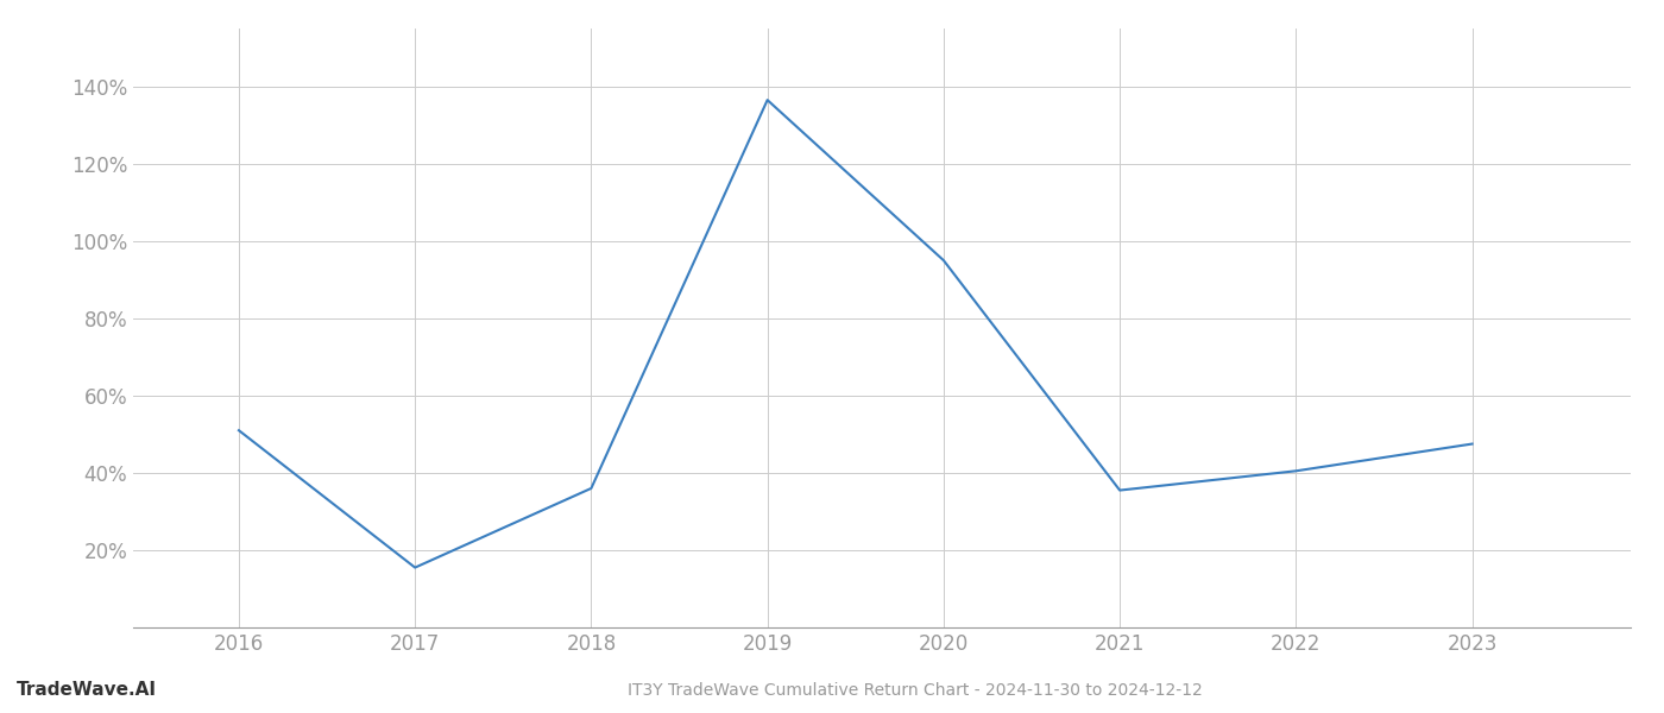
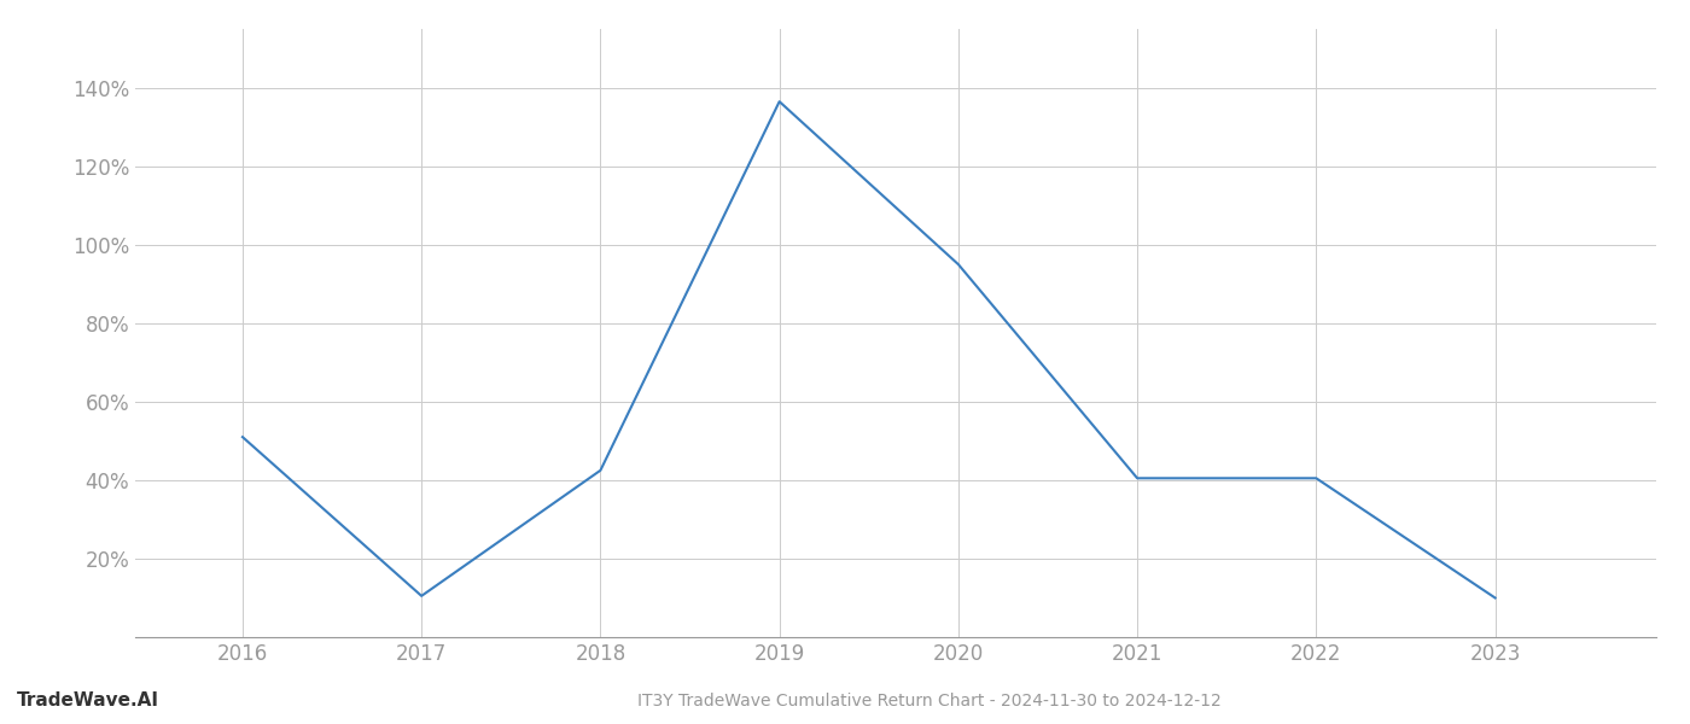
2017: 15.5% -> 10.5%
2018: 36.0% -> 42.5%
2021: 35.5% -> 40.5%
2023: 47.5% -> 10.0%
